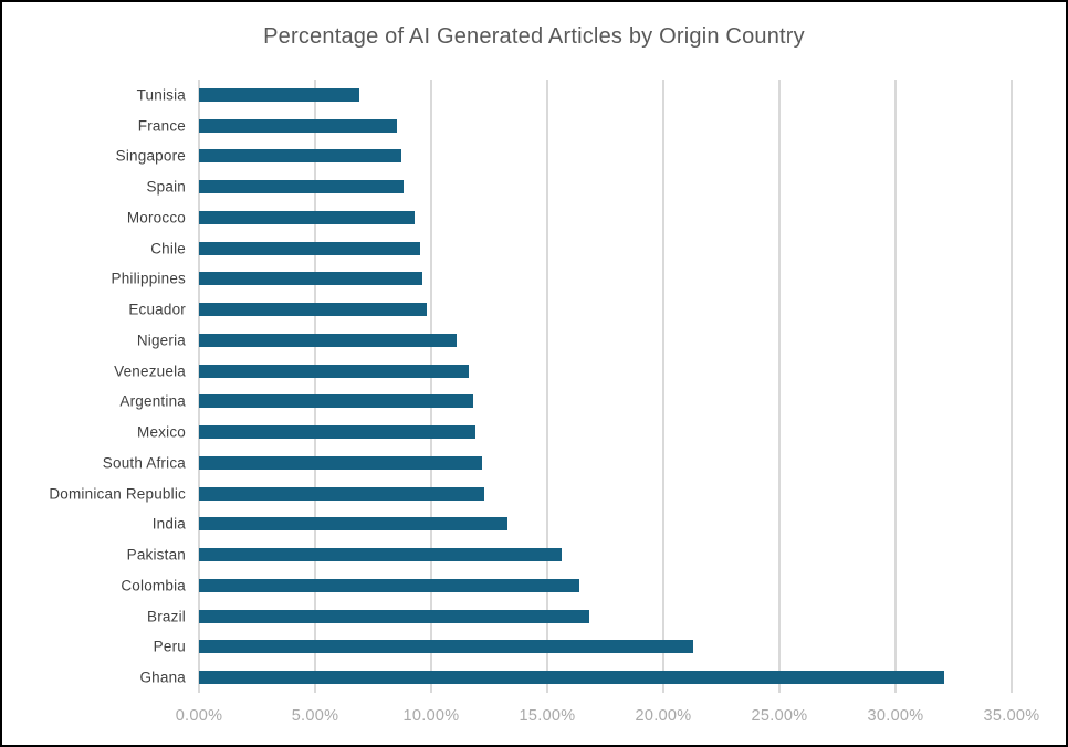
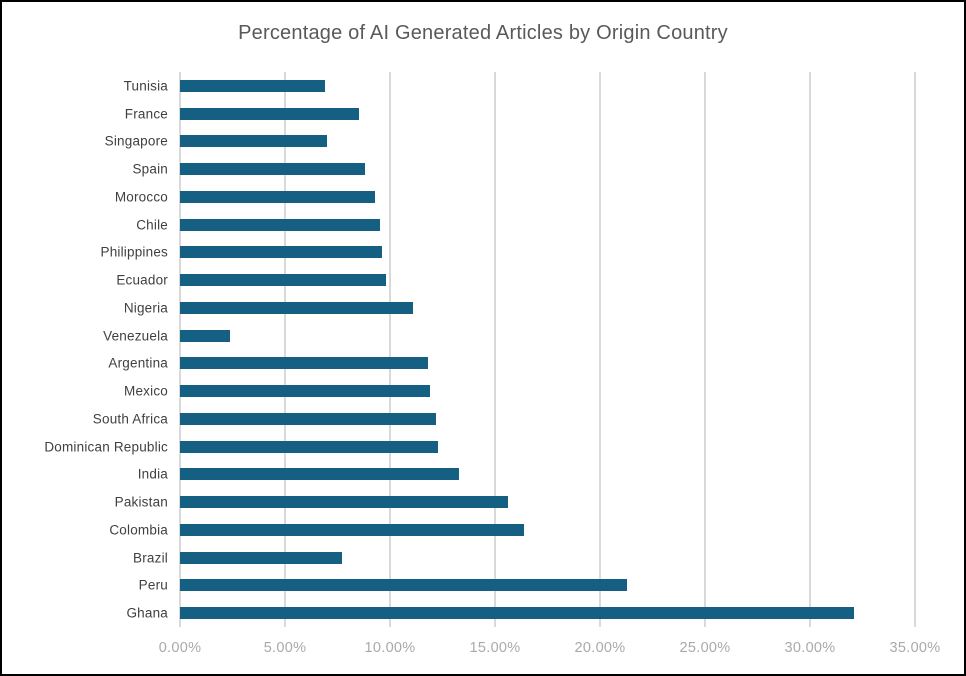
Singapore: 8.7% -> 7.0%
Venezuela: 11.6% -> 2.4%
Brazil: 16.8% -> 7.7%
